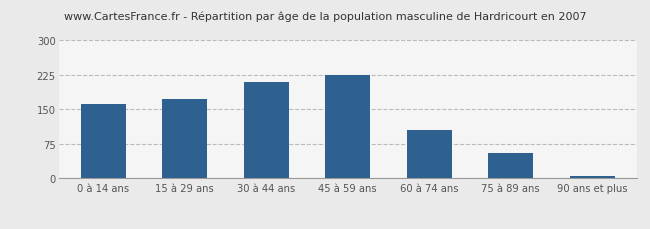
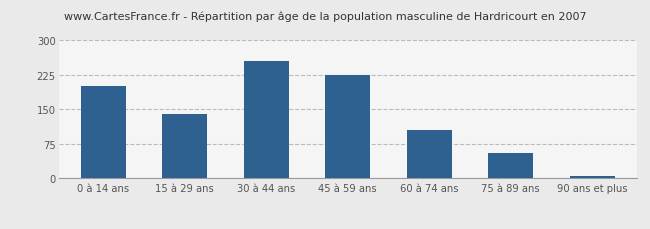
0 à 14 ans: 161 -> 200
15 à 29 ans: 172 -> 140
30 à 44 ans: 210 -> 255
